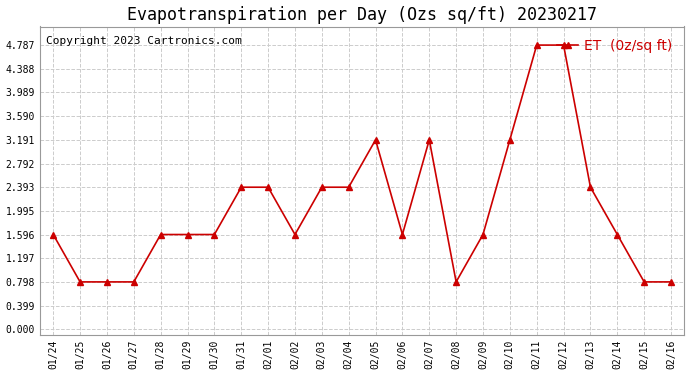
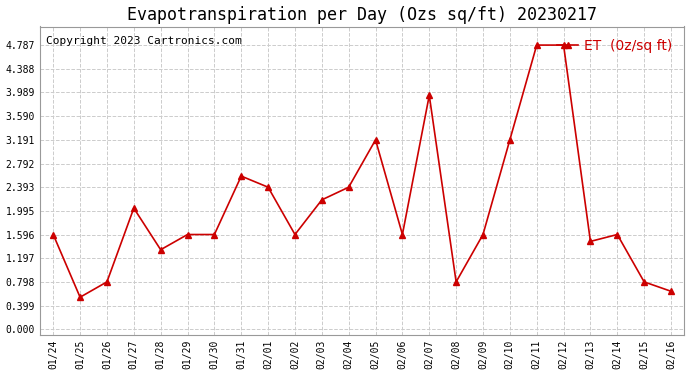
01/25: 0.80 -> 0.54
01/27: 0.80 -> 2.04
01/28: 1.60 -> 1.34
01/31: 2.39 -> 2.58
02/03: 2.39 -> 2.18
02/07: 3.19 -> 3.94
02/13: 2.39 -> 1.48
02/16: 0.80 -> 0.64
